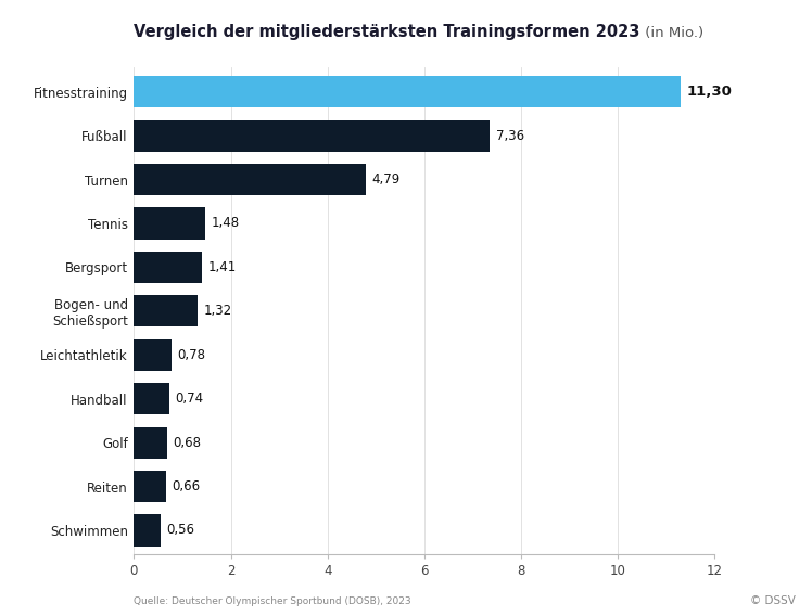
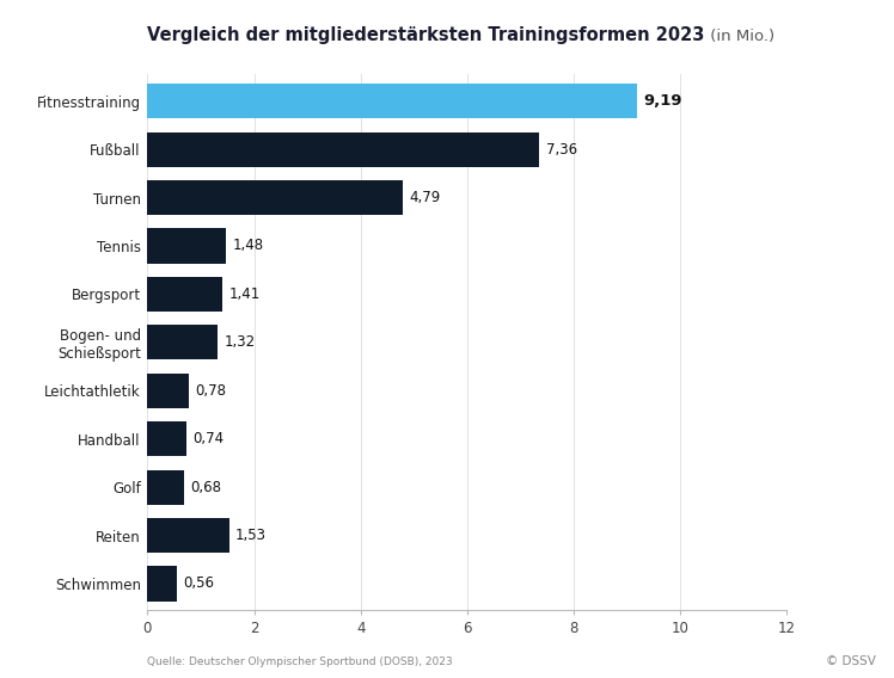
Fitnesstraining: 11,30 -> 9,19
Reiten: 0,66 -> 1,53
